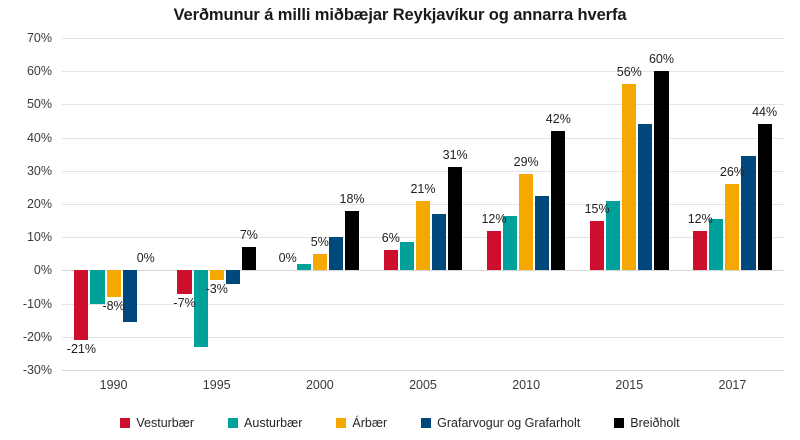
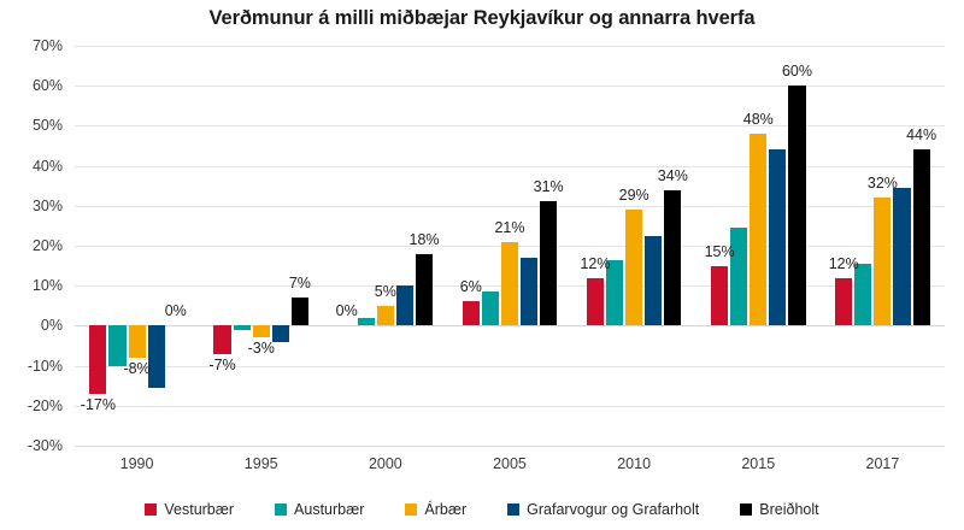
Vesturbær/1990: -21% -> -17%
Austurbær/1995: -23% -> -1%
Breiðholt/2010: 42% -> 34%
Austurbær/2015: 21% -> 24%
Árbær/2015: 56% -> 48%
Árbær/2017: 26% -> 32%
